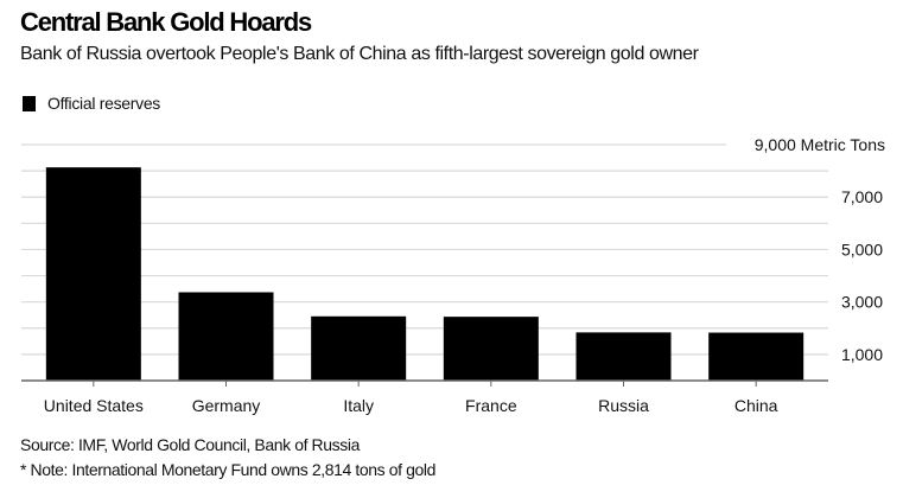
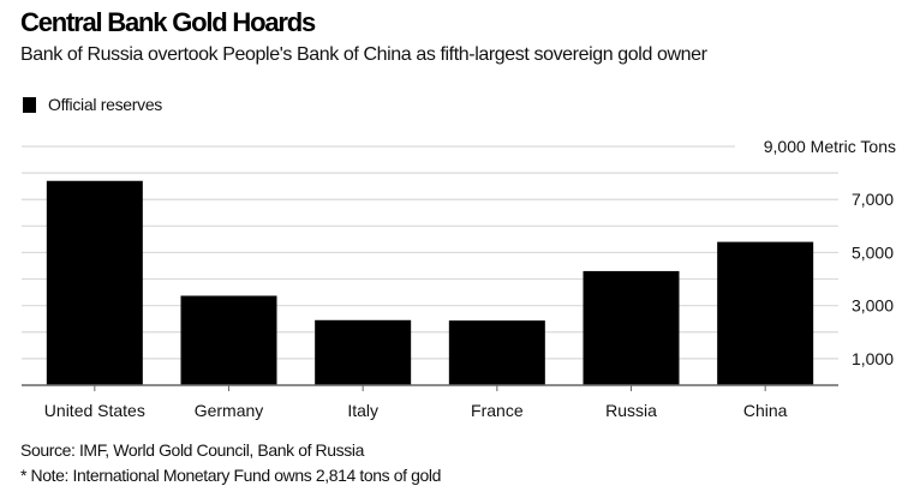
United States: 8100 -> 7700
Russia: 1800 -> 4300
China: 1800 -> 5400
